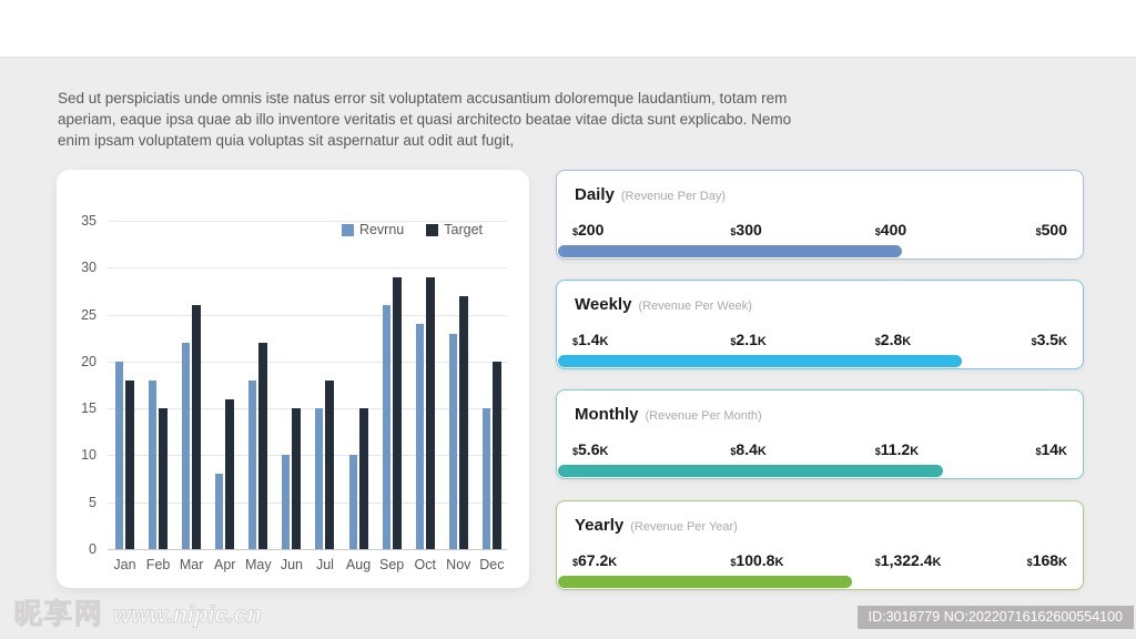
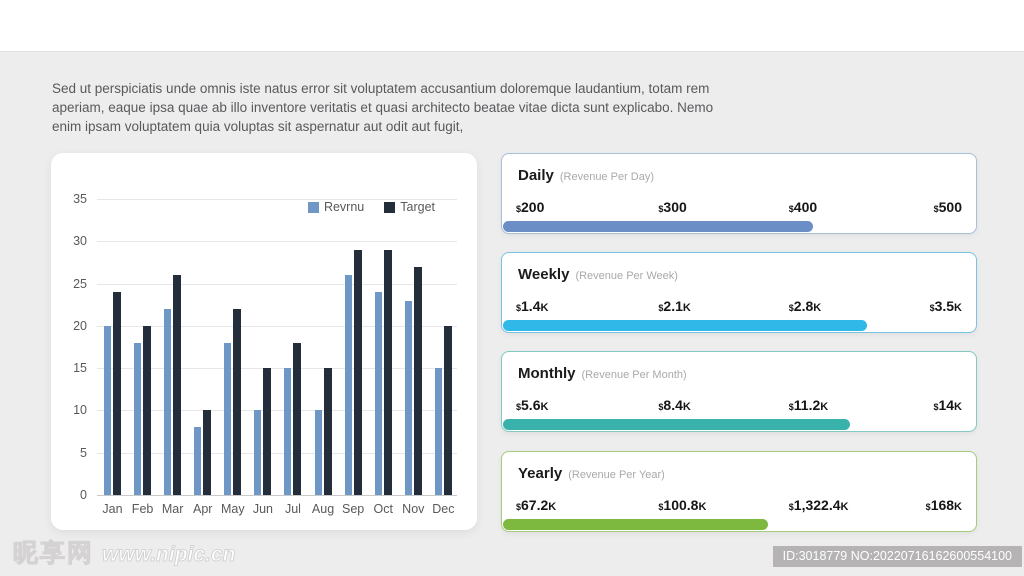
Target/Jan: 18 -> 24
Target/Feb: 15 -> 20
Target/Apr: 16 -> 10
